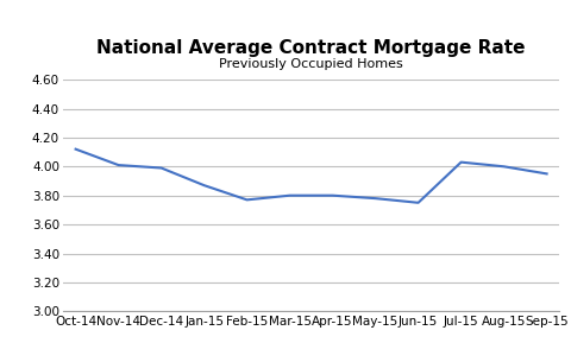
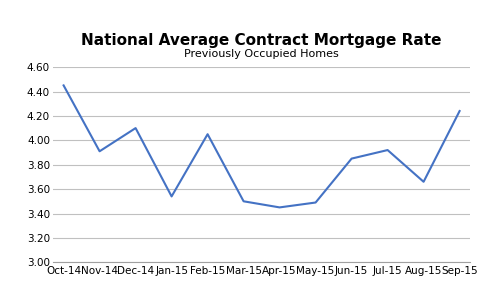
Oct-14: 4.12 -> 4.45
Nov-14: 4.01 -> 3.91
Dec-14: 3.99 -> 4.10
Jan-15: 3.87 -> 3.54
Feb-15: 3.77 -> 4.05
Mar-15: 3.80 -> 3.50
Apr-15: 3.80 -> 3.45
May-15: 3.78 -> 3.49
Jun-15: 3.75 -> 3.85
Jul-15: 4.03 -> 3.92
Aug-15: 4.00 -> 3.66
Sep-15: 3.95 -> 4.24
